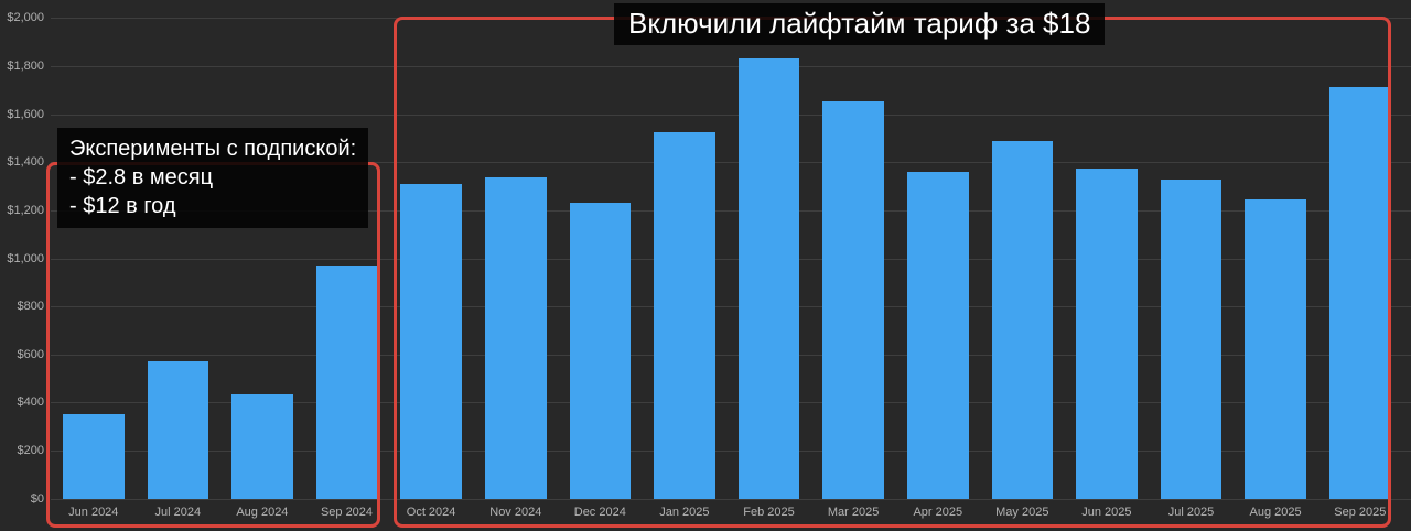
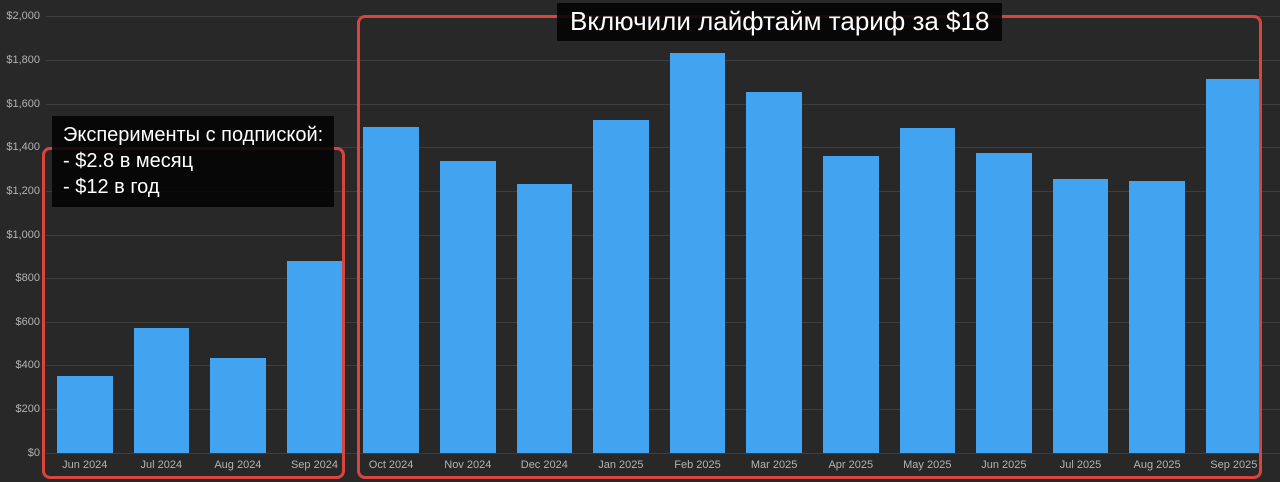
Sep 2024: $970 -> $880
Oct 2024: $1310 -> $1500
Jul 2025: $1330 -> $1260
